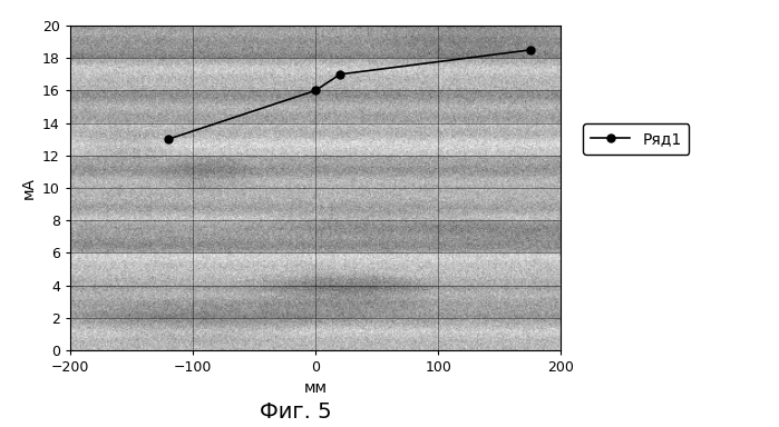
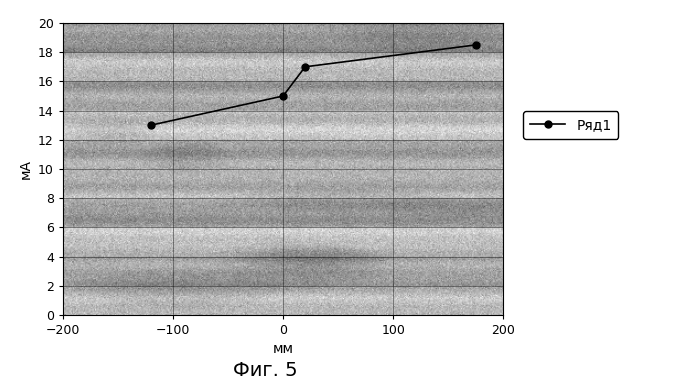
0: 16.0 -> 15.0
